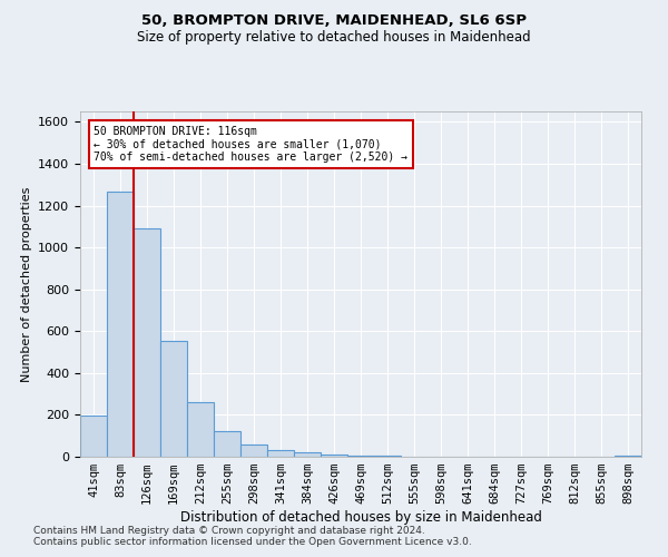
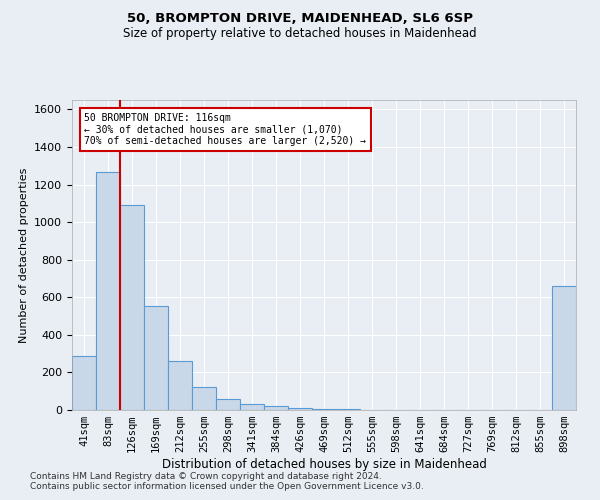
41sqm: 200 -> 290
898sqm: 0 -> 660
